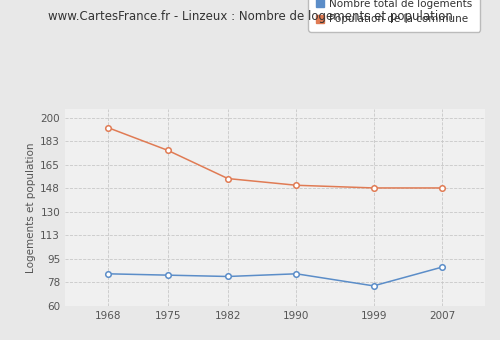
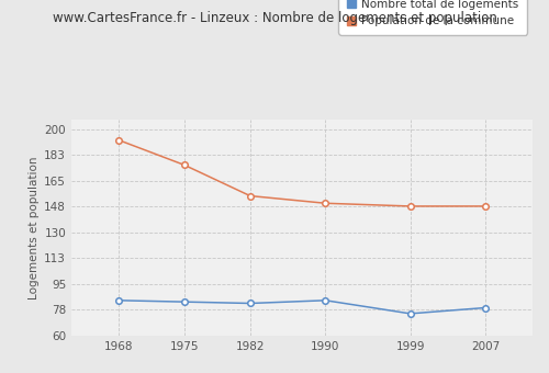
Nombre total de logements/2007: 89 -> 79
